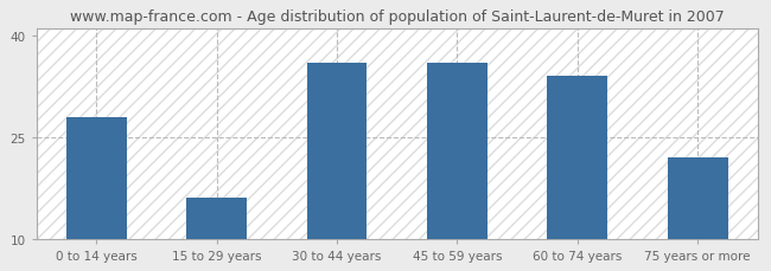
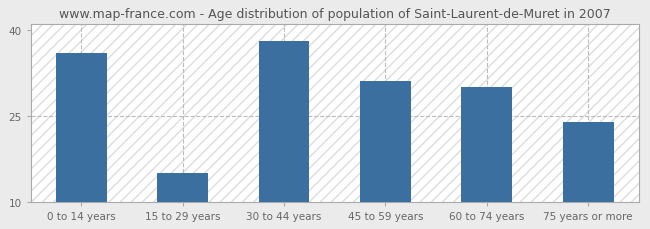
0 to 14 years: 28 -> 36
15 to 29 years: 16 -> 15
30 to 44 years: 36 -> 38
45 to 59 years: 36 -> 31
60 to 74 years: 34 -> 30
75 years or more: 22 -> 24
